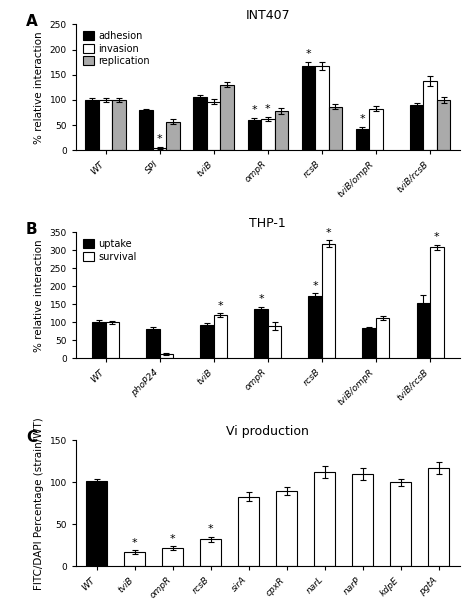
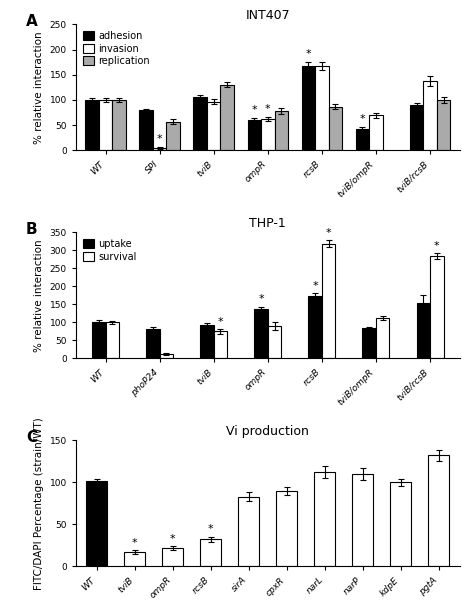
INT407/invasion/tviB/ompR: 83 -> 70
THP-1/survival/tviB: 120 -> 75
THP-1/survival/tviB/rcsB: 308 -> 285
Vi production/pgtA: 117 -> 132
